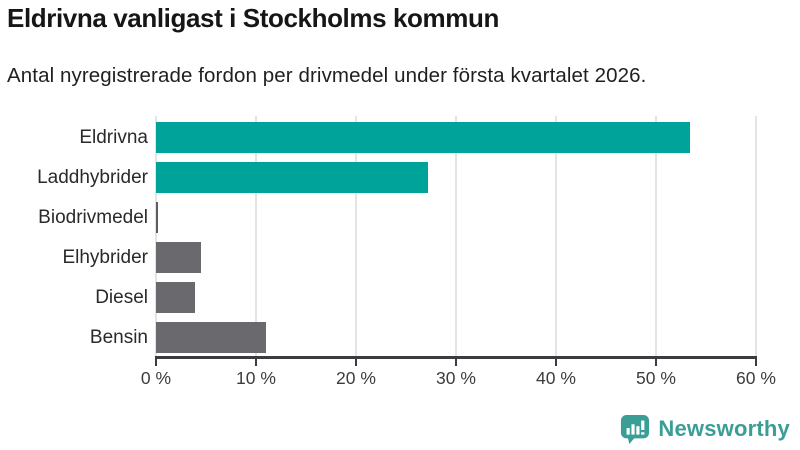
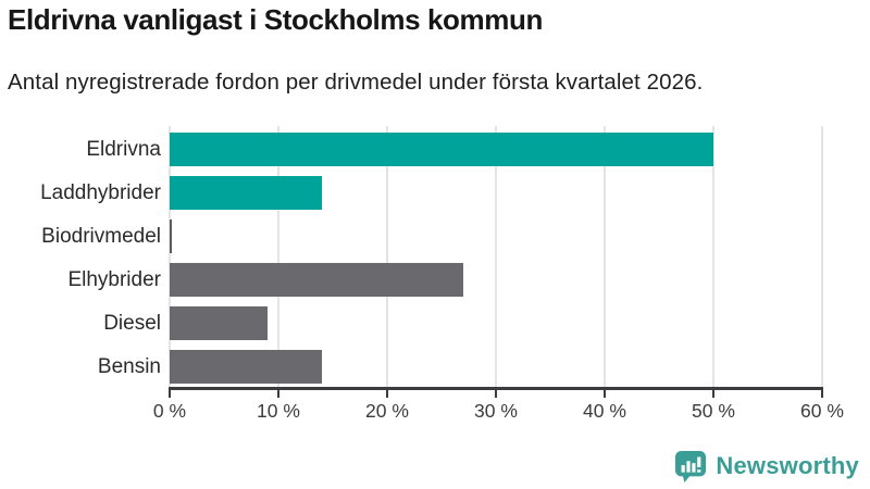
Eldrivna: 53% -> 50%
Laddhybrider: 27% -> 14%
Elhybrider: 4% -> 27%
Diesel: 4% -> 9%
Bensin: 11% -> 14%
